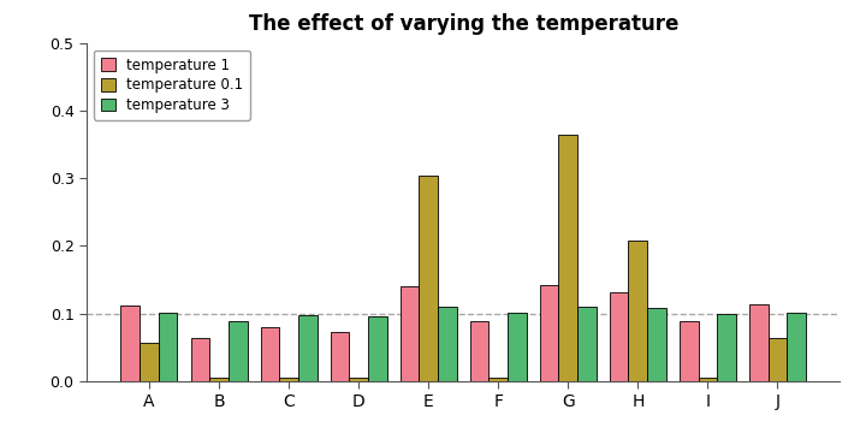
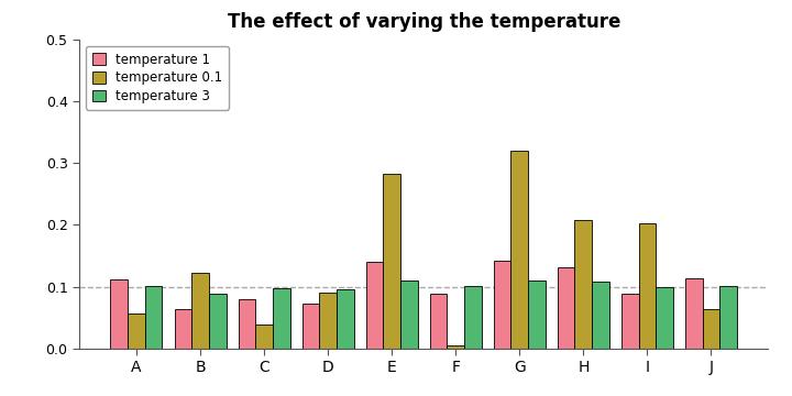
temperature 0.1/B: 0.005 -> 0.122
temperature 0.1/C: 0.005 -> 0.038
temperature 0.1/D: 0.005 -> 0.090
temperature 0.1/E: 0.305 -> 0.282
temperature 0.1/G: 0.365 -> 0.320
temperature 0.1/I: 0.005 -> 0.202
